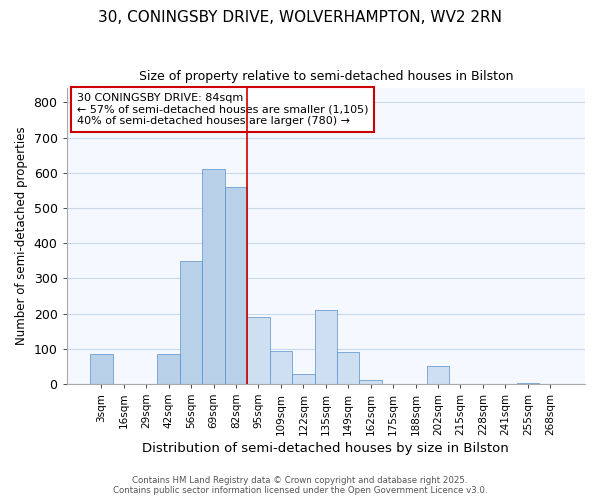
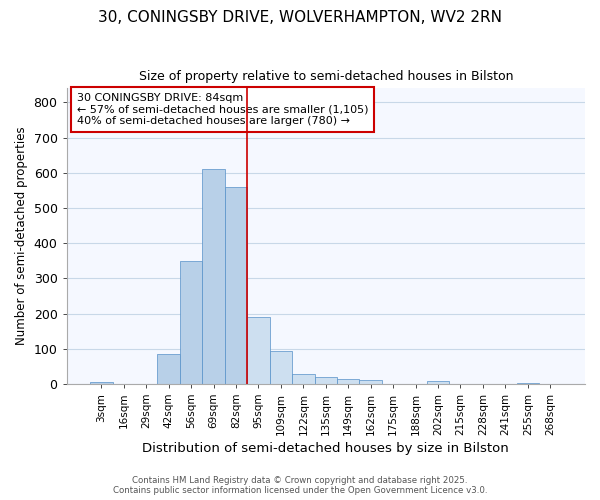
3sqm: 85 -> 5
135sqm: 210 -> 20
149sqm: 90 -> 15
202sqm: 50 -> 8
